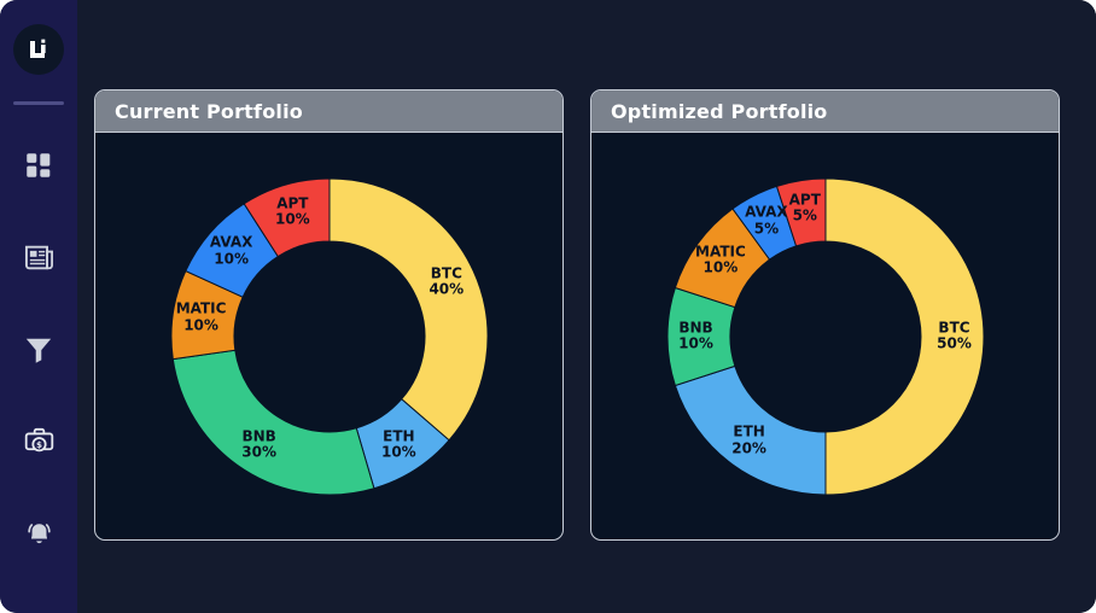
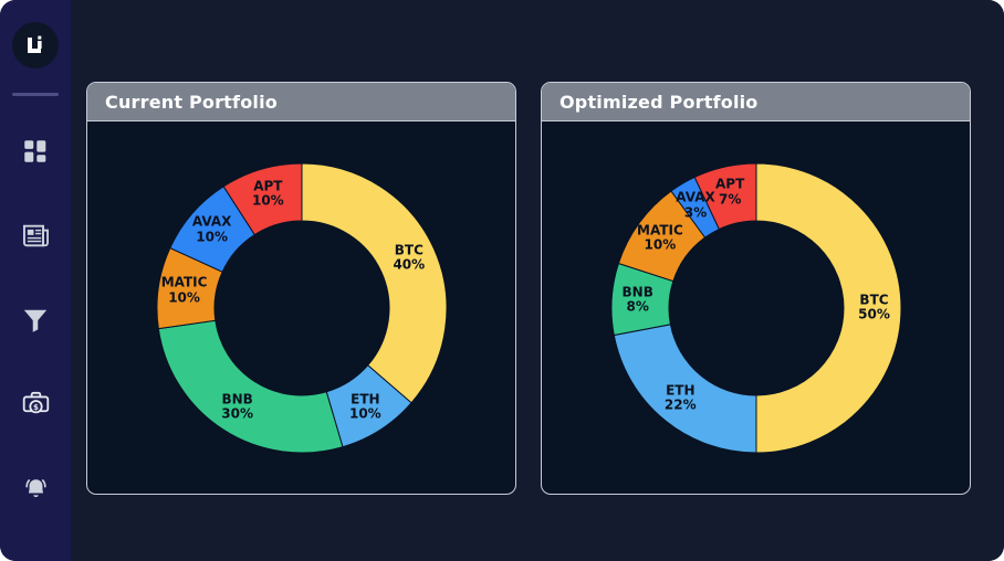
Optimized Portfolio/ETH: 20% -> 22%
Optimized Portfolio/BNB: 10% -> 8%
Optimized Portfolio/AVAX: 5% -> 3%
Optimized Portfolio/APT: 5% -> 7%
